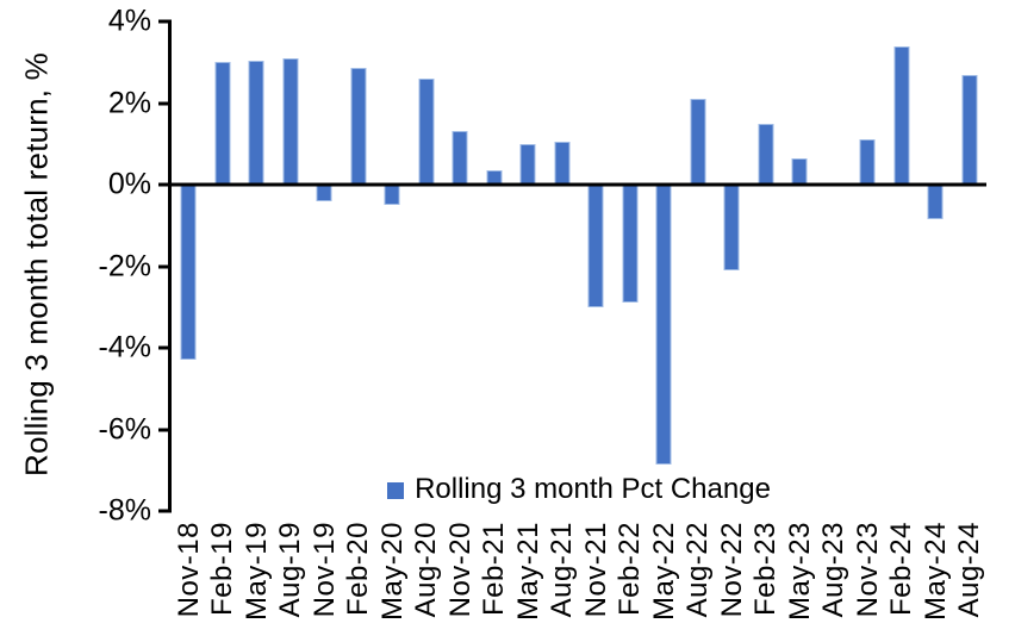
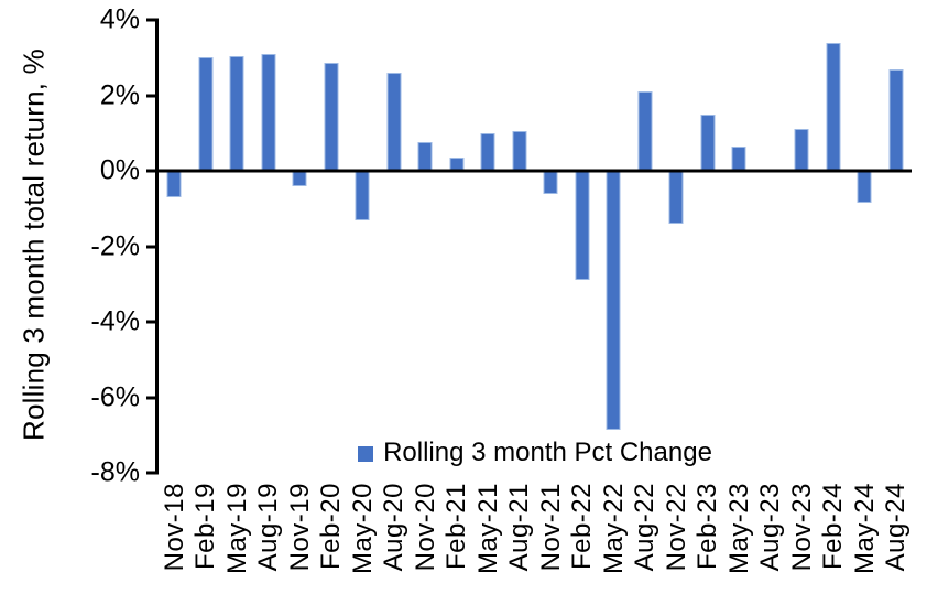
Nov-18: -4.3% -> -0.7%
May-20: -0.5% -> -1.3%
Nov-20: 1.3% -> 0.8%
Nov-21: -3.0% -> -0.6%
Nov-22: -2.1% -> -1.4%
